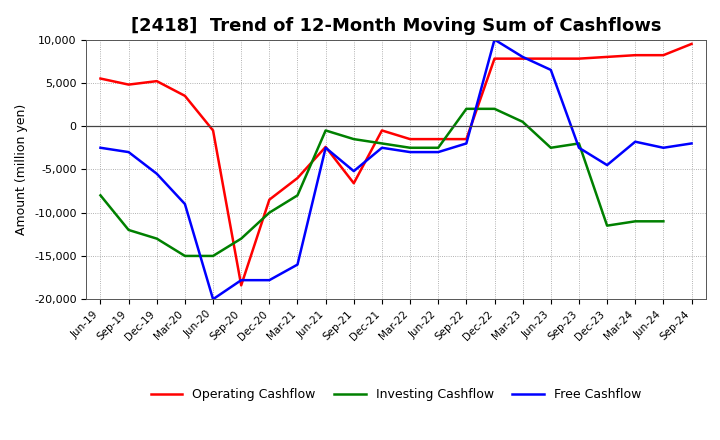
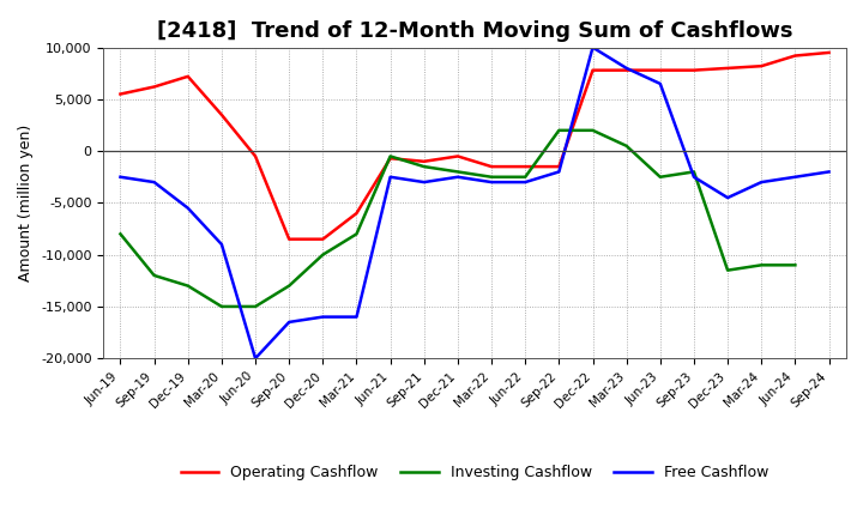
Operating Cashflow/Sep-19: 4,800 -> 6,200
Operating Cashflow/Dec-19: 5,200 -> 7,200
Operating Cashflow/Sep-20: -18,400 -> -8,500
Free Cashflow/Sep-20: -17,800 -> -16,500
Free Cashflow/Dec-20: -17,800 -> -16,000
Operating Cashflow/Jun-21: -2,400 -> -700
Operating Cashflow/Sep-21: -6,600 -> -1,000
Free Cashflow/Sep-21: -5,200 -> -3,000
Free Cashflow/Mar-24: -1,800 -> -3,000
Operating Cashflow/Jun-24: 8,200 -> 9,200
